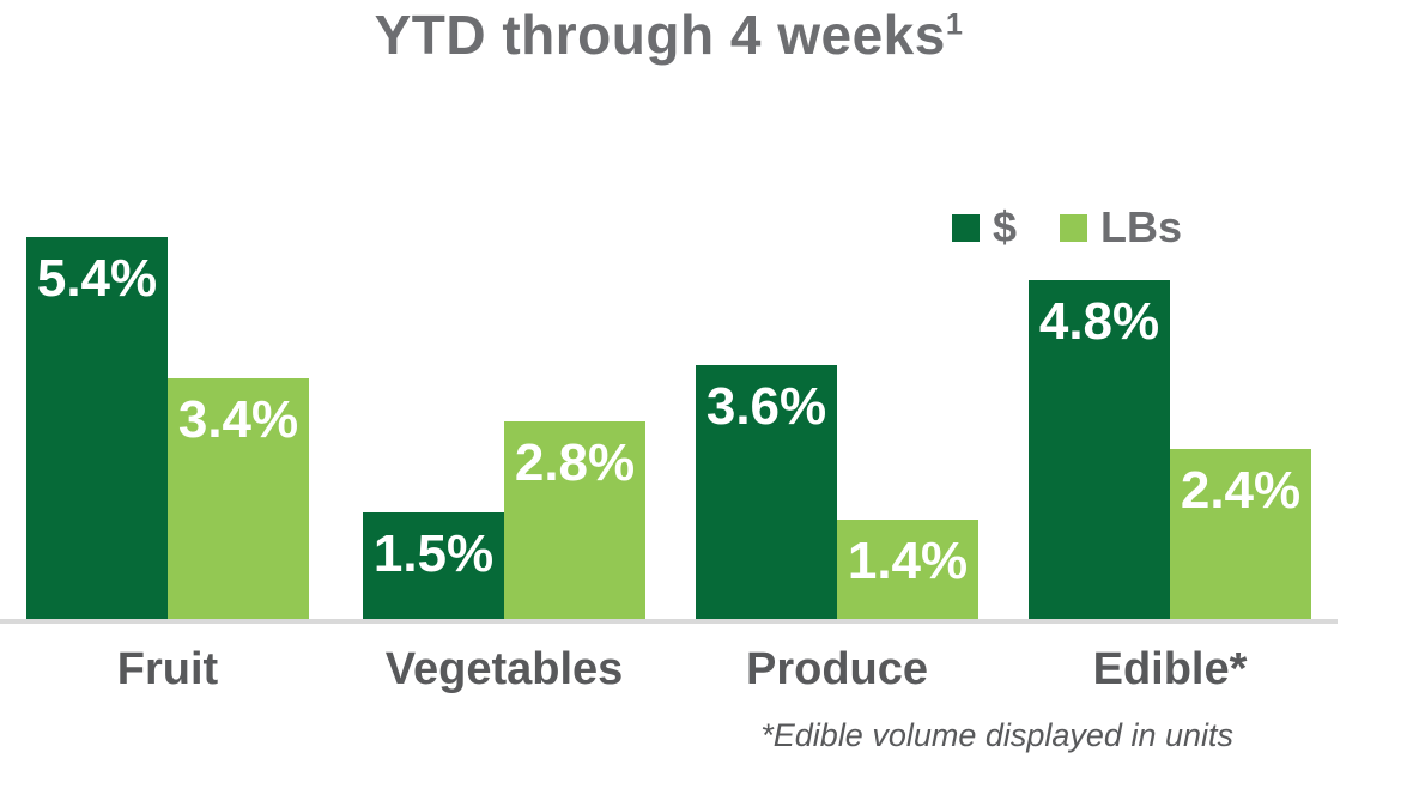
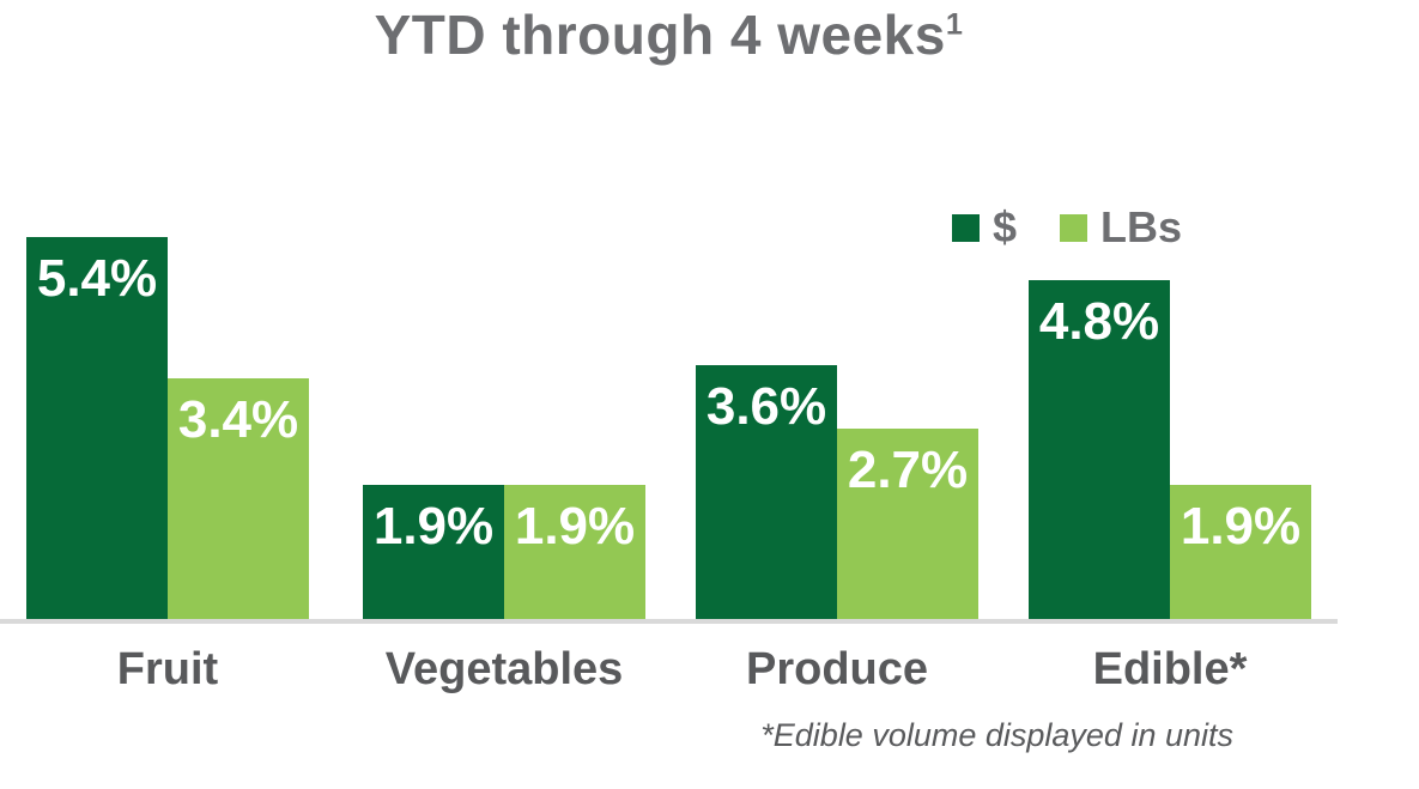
$/Vegetables: 1.5% -> 1.9%
LBs/Vegetables: 2.8% -> 1.9%
LBs/Produce: 1.4% -> 2.7%
LBs/Edible*: 2.4% -> 1.9%
